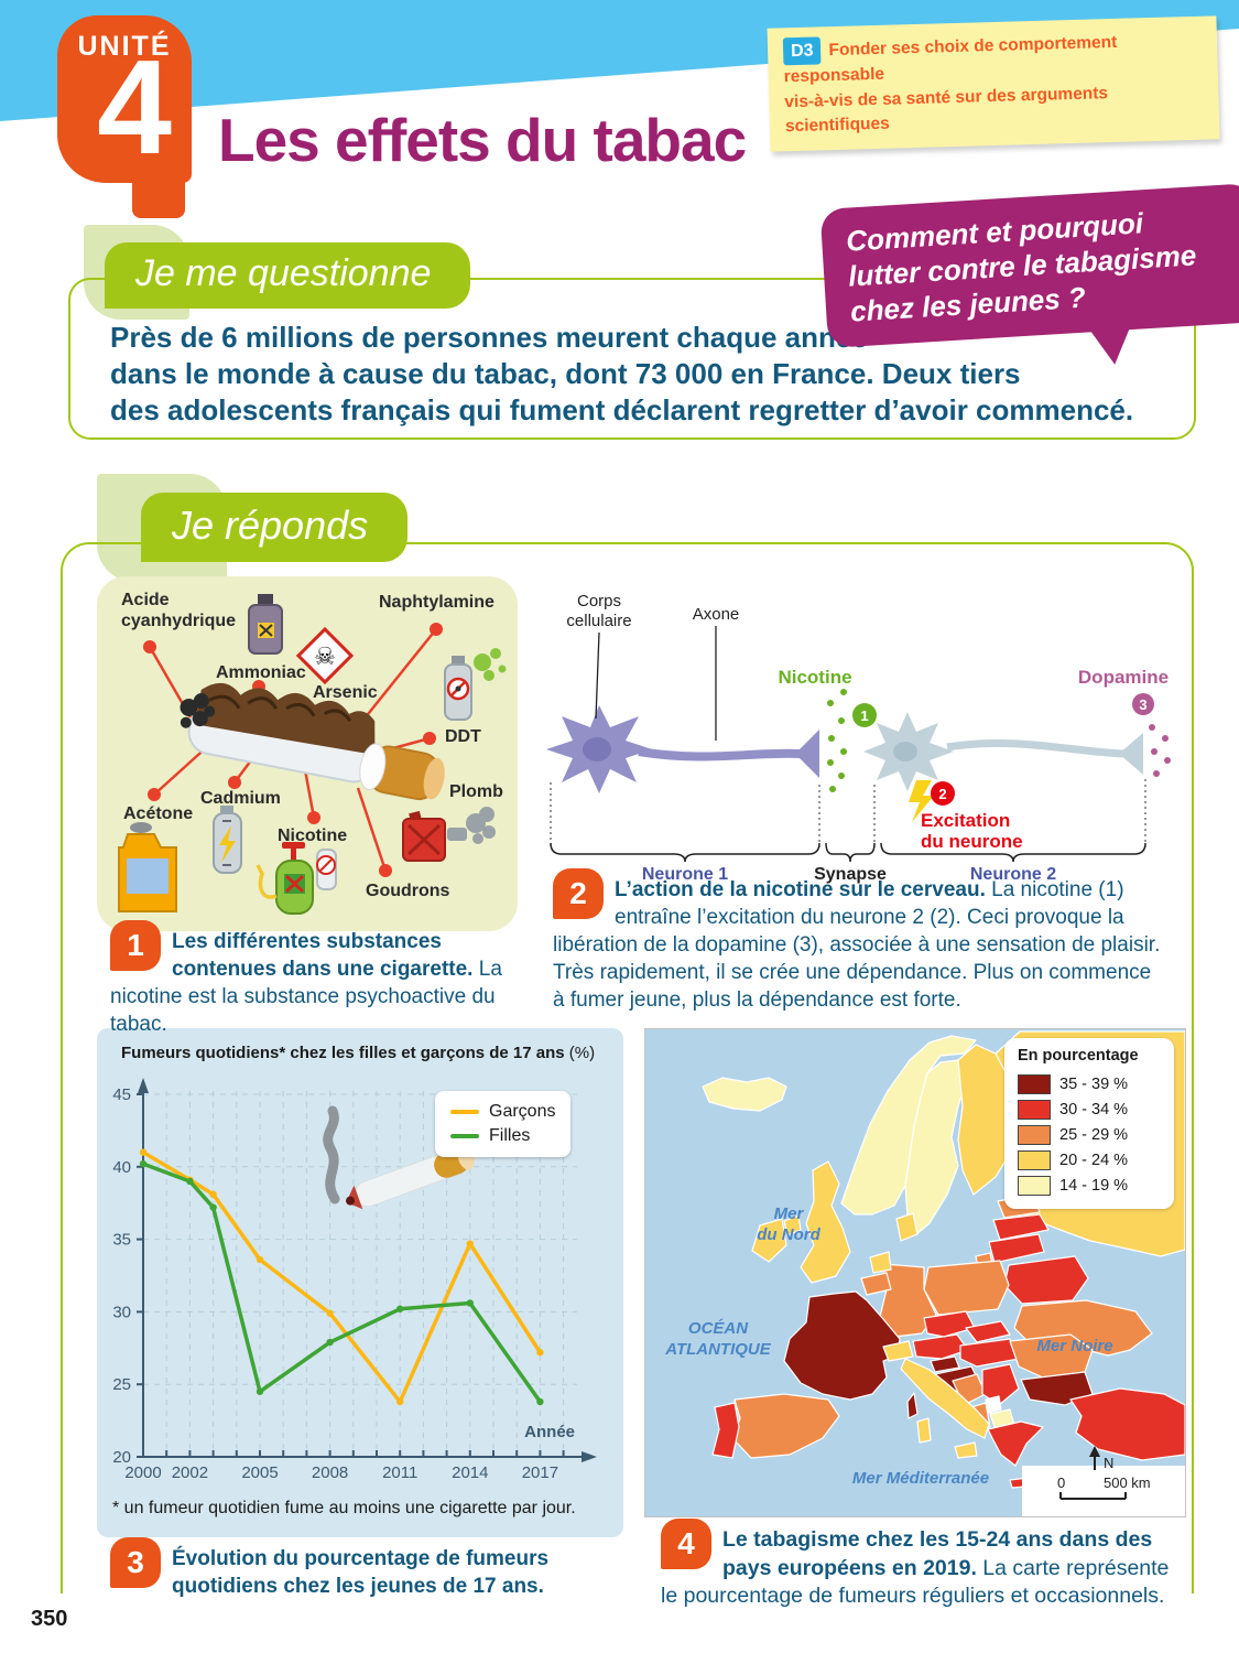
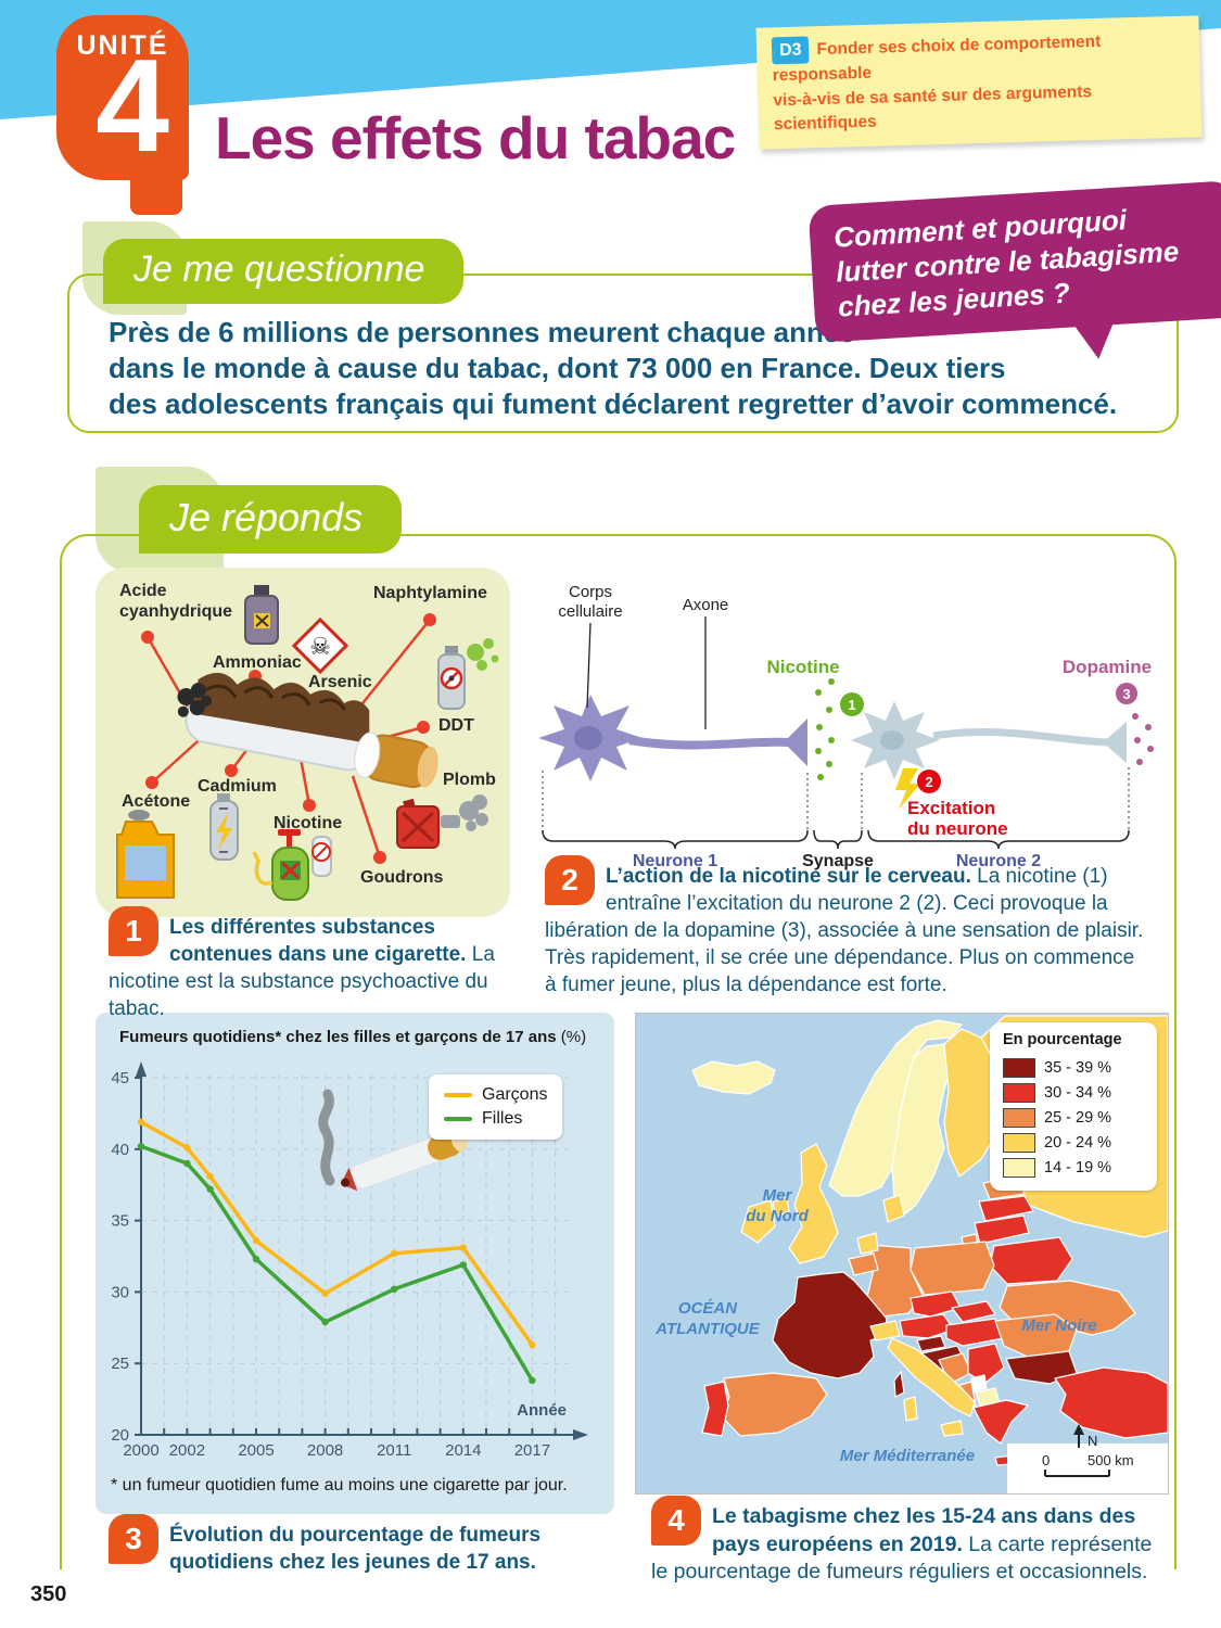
Garçons/2000: 41.0 -> 41.9
Garçons/2002: 39.1 -> 40.1
Filles/2005: 24.5 -> 32.3
Garçons/2011: 23.8 -> 32.7
Garçons/2014: 34.7 -> 33.1
Filles/2014: 30.6 -> 31.9
Garçons/2017: 27.2 -> 26.3
